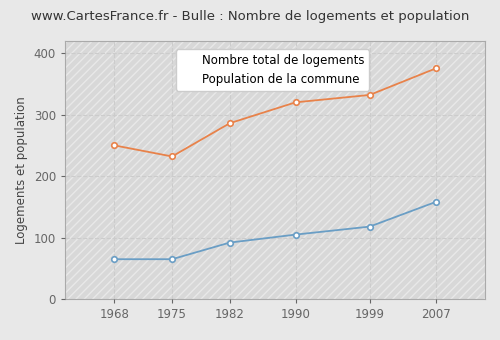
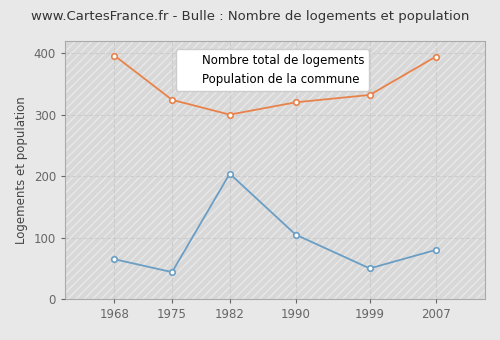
Population de la commune/1968: 250 -> 396
Nombre total de logements/1975: 65 -> 44
Population de la commune/1975: 232 -> 324
Nombre total de logements/1982: 92 -> 204
Population de la commune/1982: 286 -> 300
Nombre total de logements/1999: 118 -> 50
Nombre total de logements/2007: 158 -> 80
Population de la commune/2007: 375 -> 394
